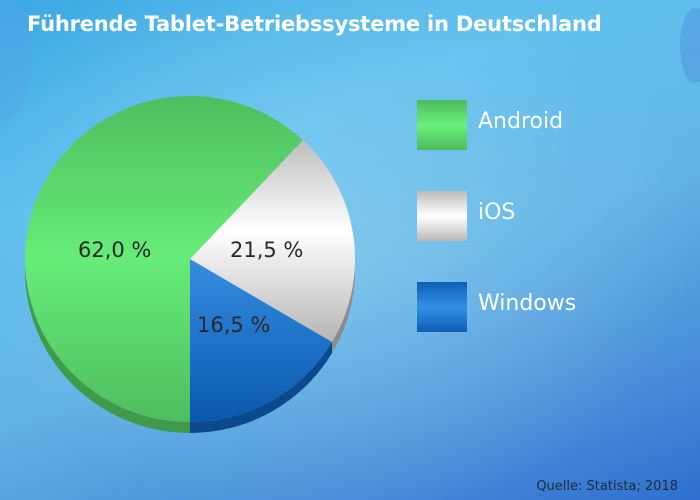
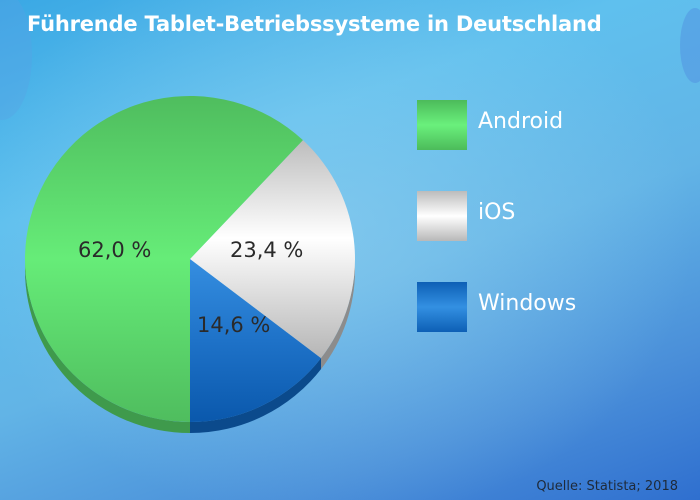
iOS: 21,5 -> 23,4
Windows: 16,5 -> 14,6
